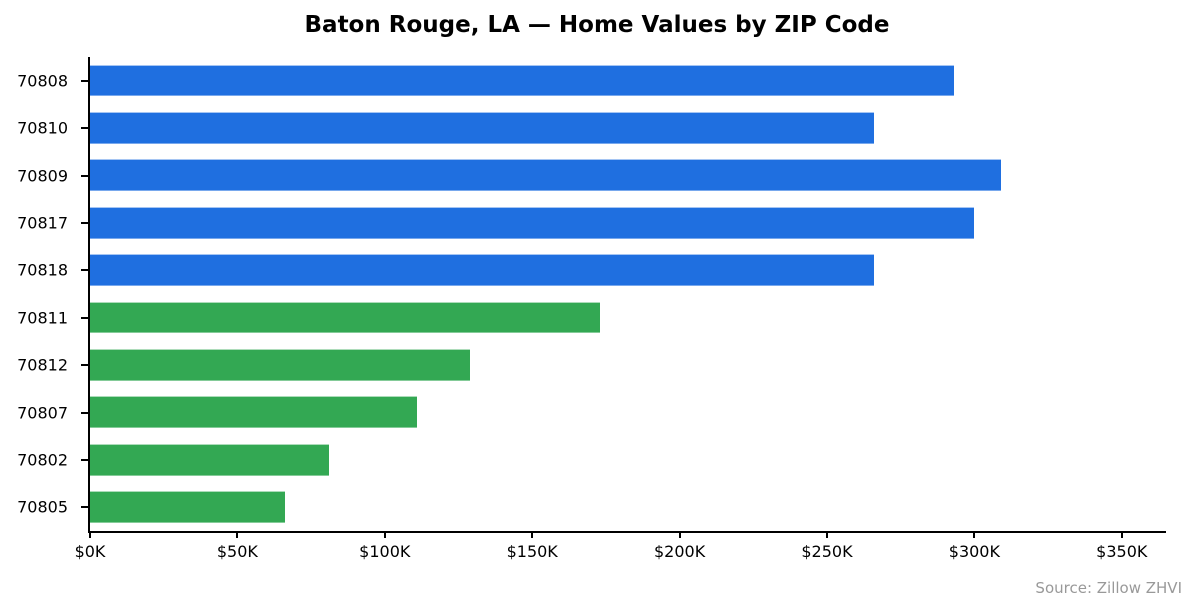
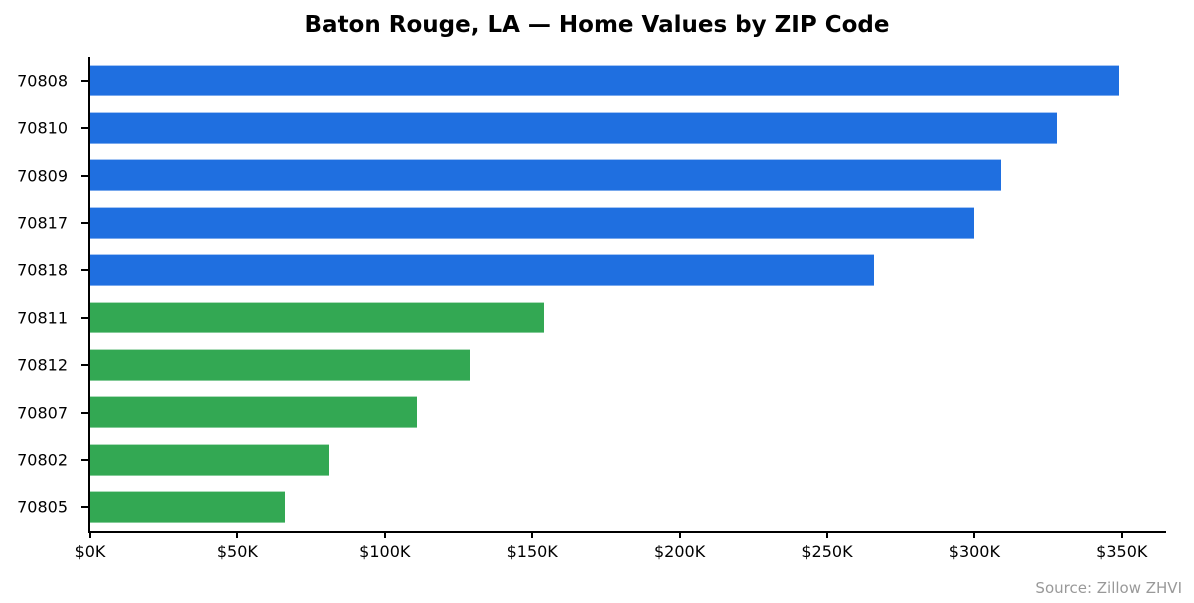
70808: $293K -> $349K
70810: $266K -> $328K
70811: $173K -> $154K
